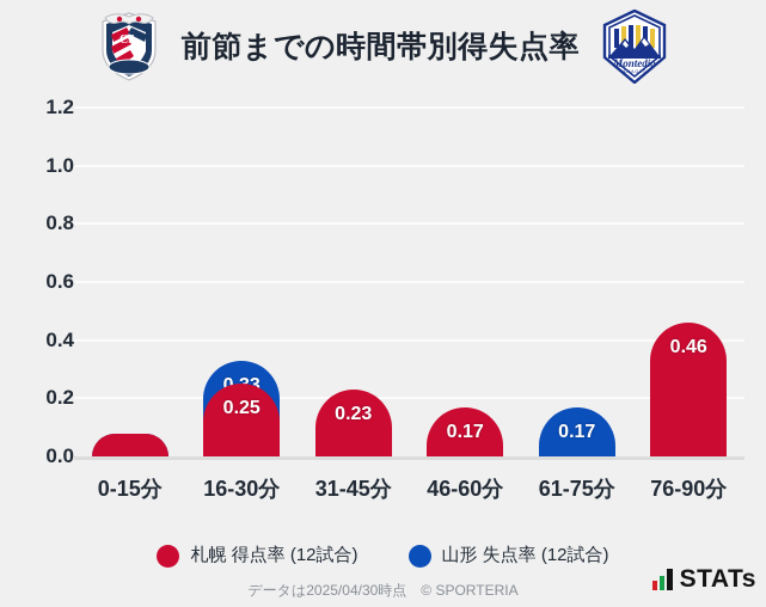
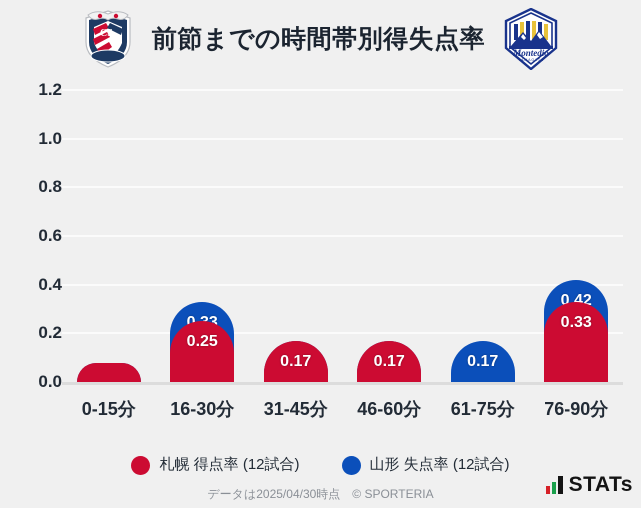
札幌 得点率 (12試合)/31-45分: 0.23 -> 0.17
山形 失点率 (12試合)/46-60分: 0.11 -> 0.17
山形 失点率 (12試合)/76-90分: 0.26 -> 0.42
札幌 得点率 (12試合)/76-90分: 0.46 -> 0.33
